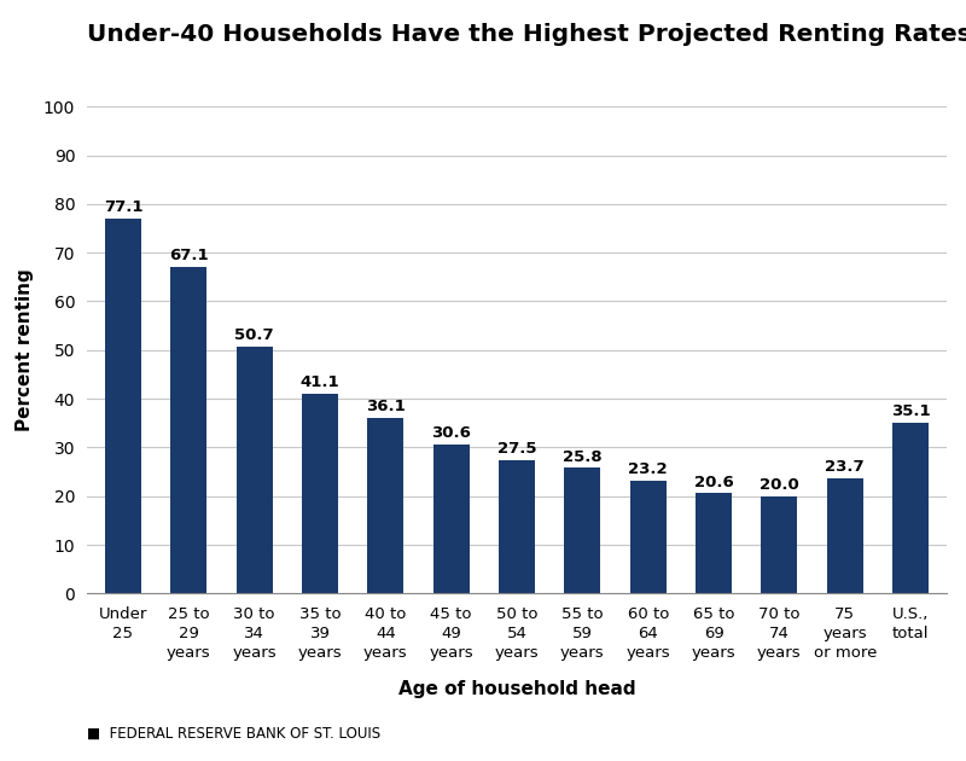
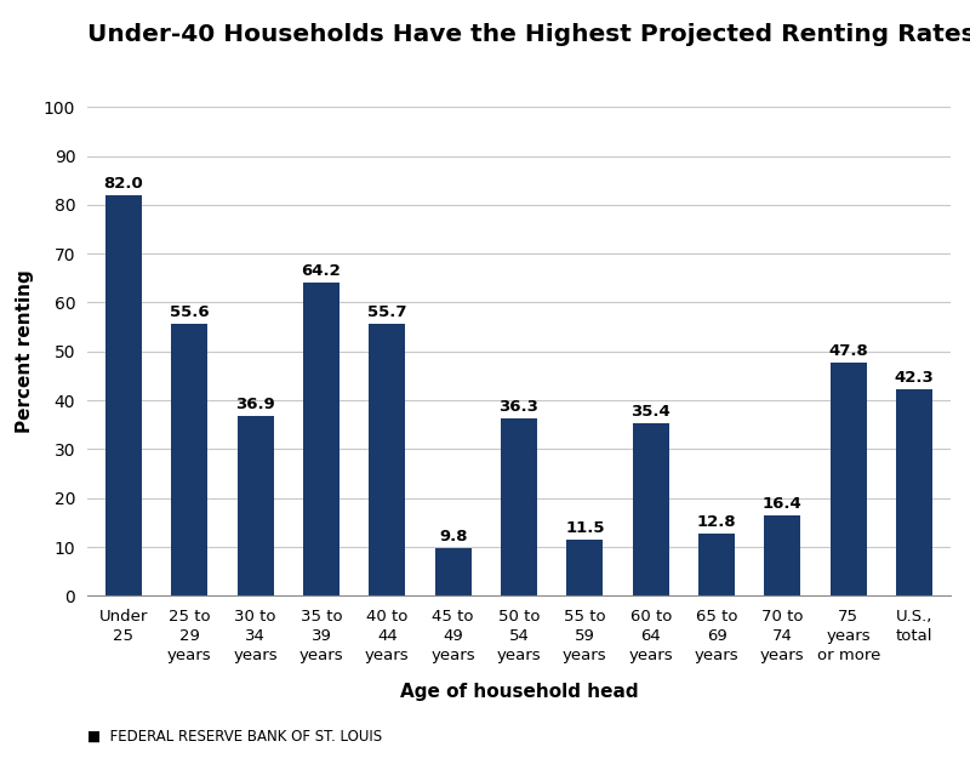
Under 25: 77.1 -> 82.0
25 to 29 years: 67.1 -> 55.6
30 to 34 years: 50.7 -> 36.9
35 to 39 years: 41.1 -> 64.2
40 to 44 years: 36.1 -> 55.7
45 to 49 years: 30.6 -> 9.8
50 to 54 years: 27.5 -> 36.3
55 to 59 years: 25.8 -> 11.5
60 to 64 years: 23.2 -> 35.4
65 to 69 years: 20.6 -> 12.8
70 to 74 years: 20.0 -> 16.4
75 years or more: 23.7 -> 47.8
U.S., total: 35.1 -> 42.3
